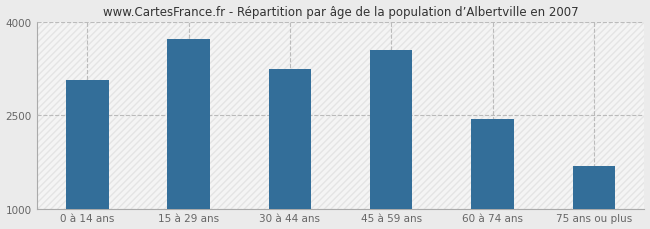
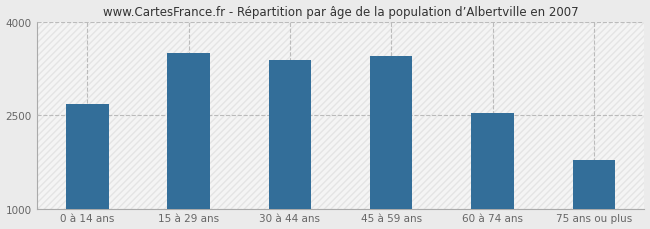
0 à 14 ans: 3060 -> 2680
15 à 29 ans: 3720 -> 3500
30 à 44 ans: 3240 -> 3390
45 à 59 ans: 3540 -> 3440
60 à 74 ans: 2440 -> 2540
75 ans ou plus: 1680 -> 1780
